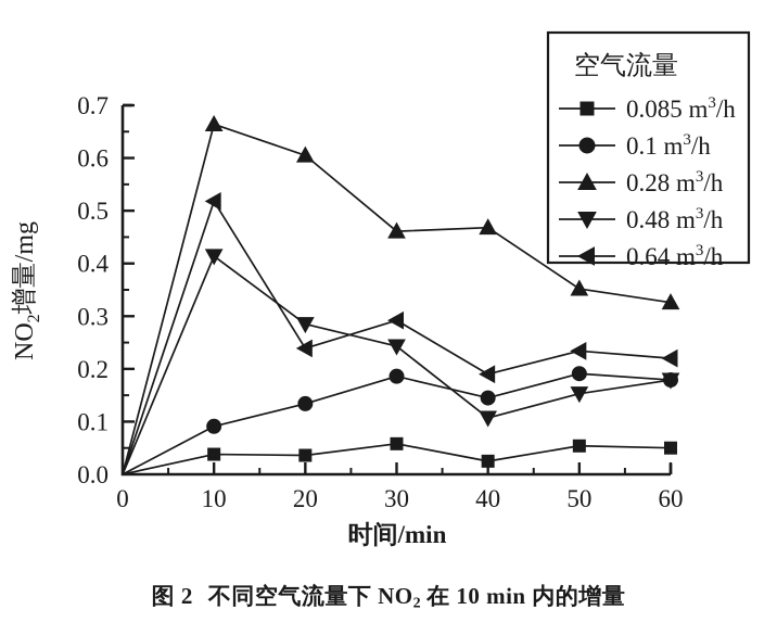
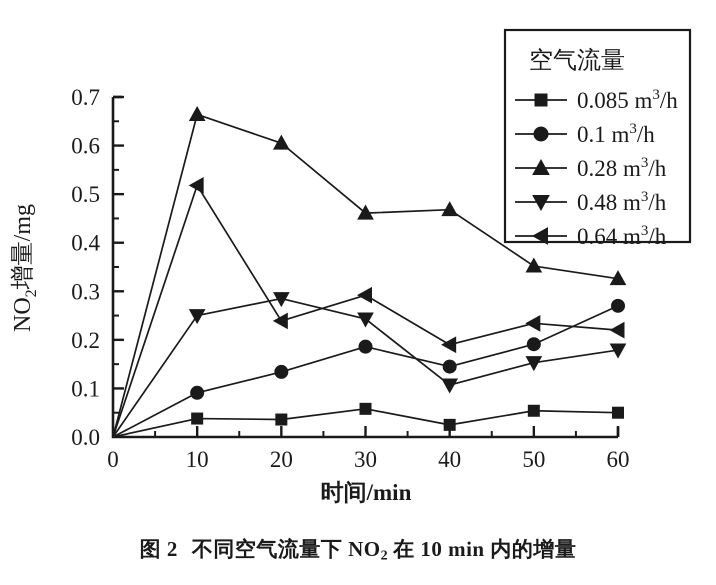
0.48 m3/h/10: 0.41 -> 0.25
0.1 m3/h/60: 0.18 -> 0.27
